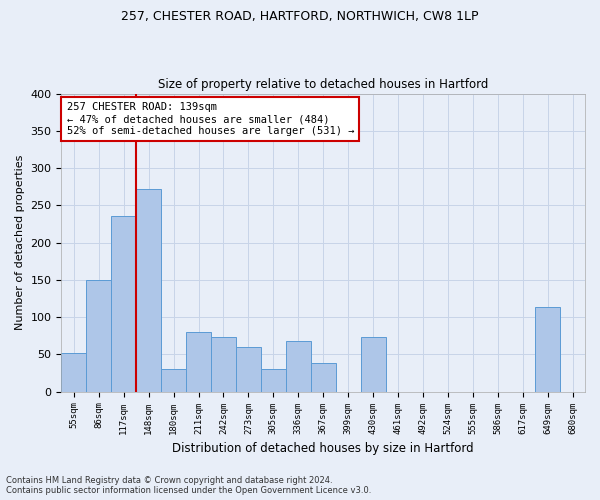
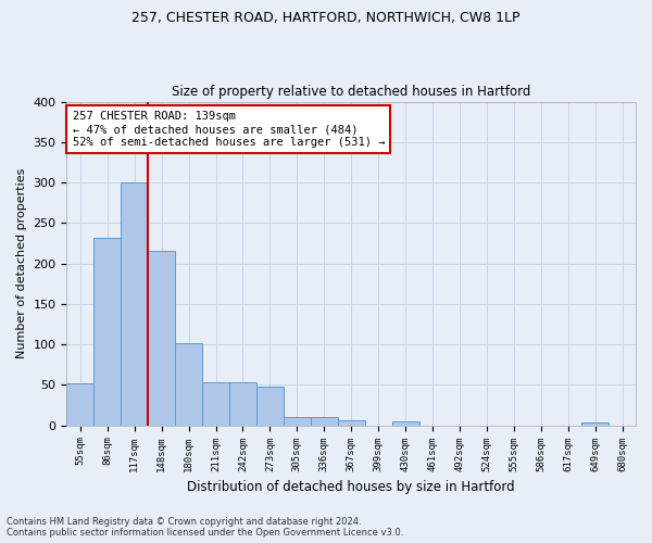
86sqm: 150 -> 232
117sqm: 236 -> 300
148sqm: 272 -> 215
180sqm: 30 -> 102
211sqm: 80 -> 53
242sqm: 74 -> 53
273sqm: 60 -> 48
305sqm: 30 -> 10
336sqm: 68 -> 10
367sqm: 38 -> 6
430sqm: 74 -> 5
649sqm: 114 -> 3
